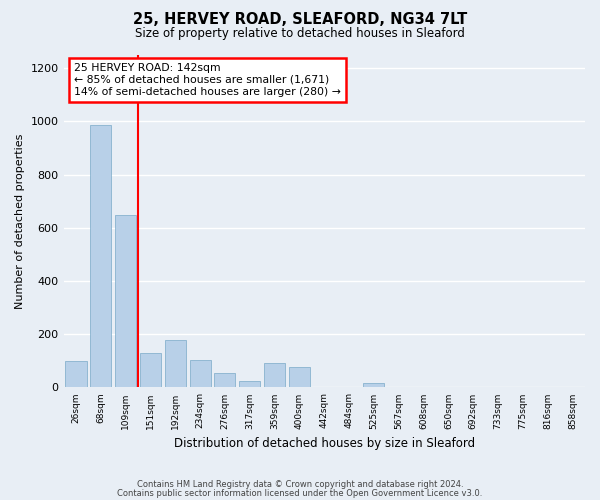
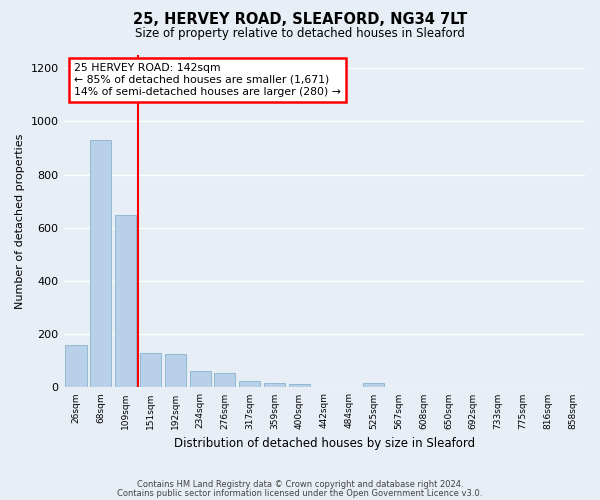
26sqm: 100 -> 160
68sqm: 985 -> 930
192sqm: 180 -> 125
234sqm: 105 -> 60
359sqm: 90 -> 18
400sqm: 75 -> 13
